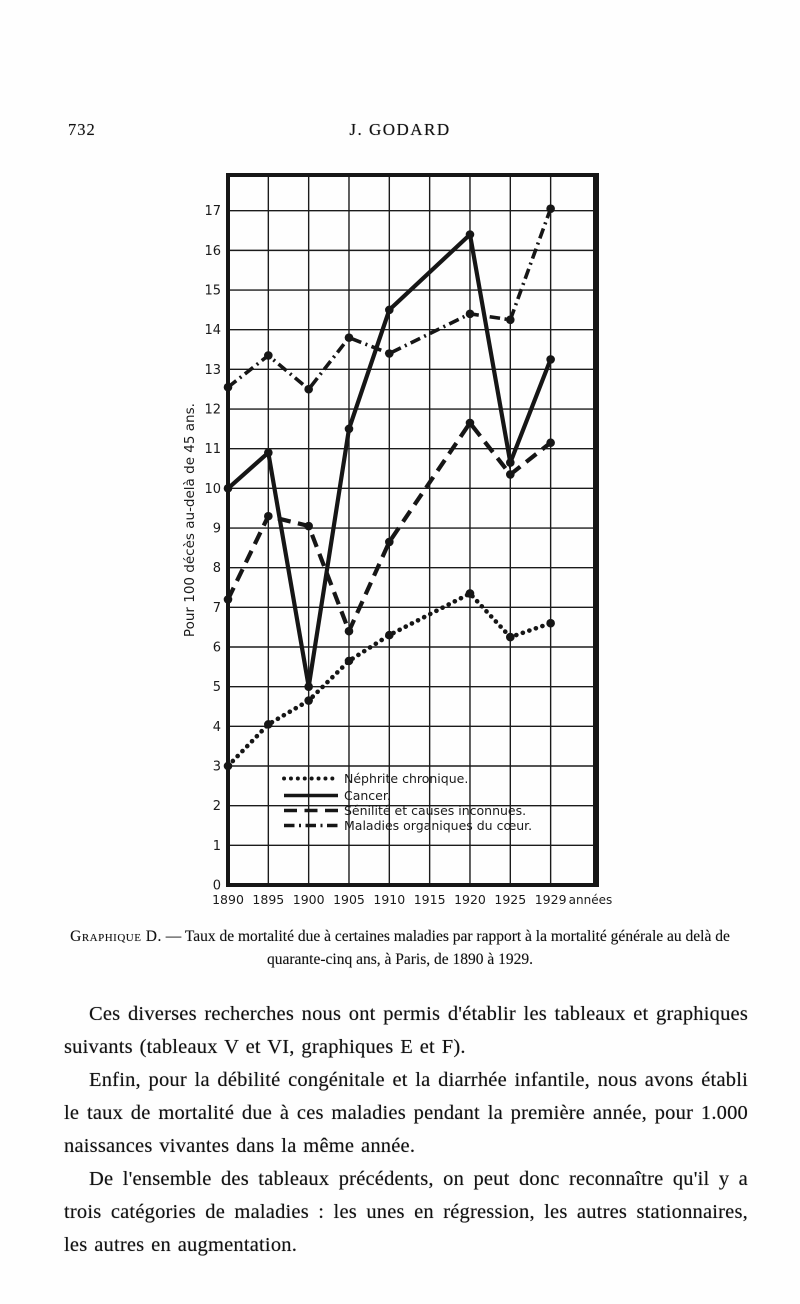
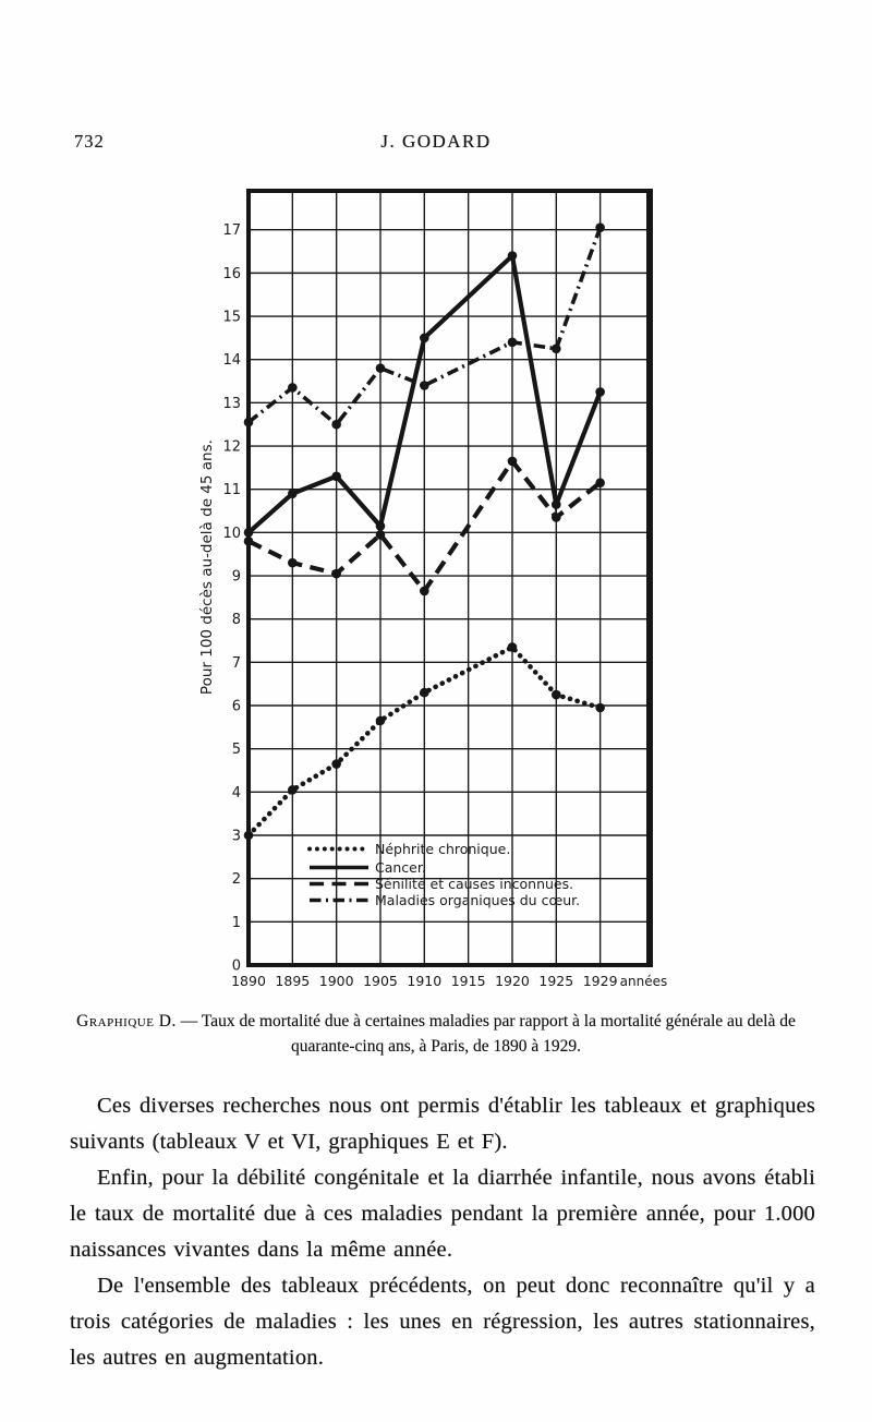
Sénilité et causes inconnues./1890: 7.2 -> 9.8
Cancer./1900: 5.0 -> 11.3
Cancer./1905: 11.5 -> 10.2
Sénilité et causes inconnues./1905: 6.4 -> 9.9
Néphrite chronique./1929: 6.6 -> 6.0
